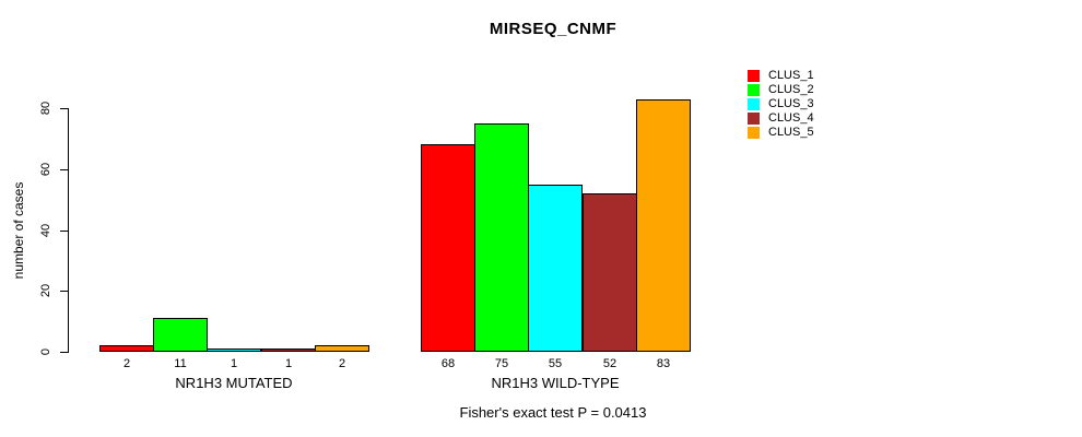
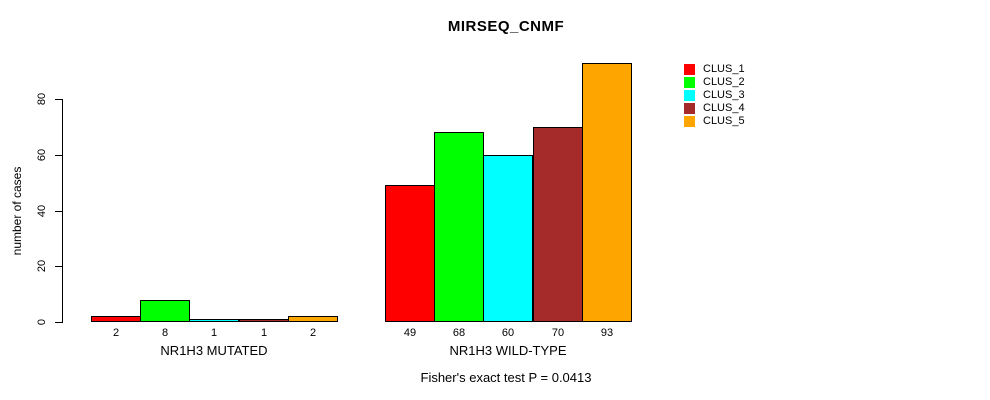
CLUS_2/NR1H3 MUTATED: 11 -> 8
CLUS_1/NR1H3 WILD-TYPE: 68 -> 49
CLUS_2/NR1H3 WILD-TYPE: 75 -> 68
CLUS_3/NR1H3 WILD-TYPE: 55 -> 60
CLUS_4/NR1H3 WILD-TYPE: 52 -> 70
CLUS_5/NR1H3 WILD-TYPE: 83 -> 93
